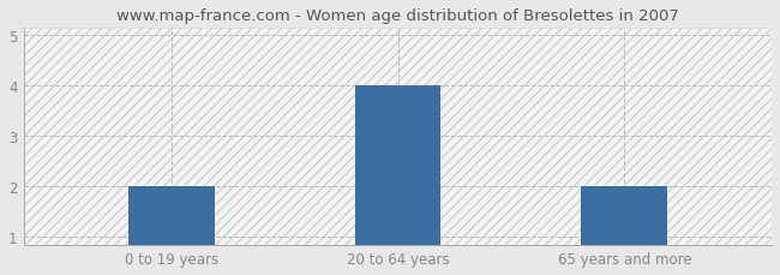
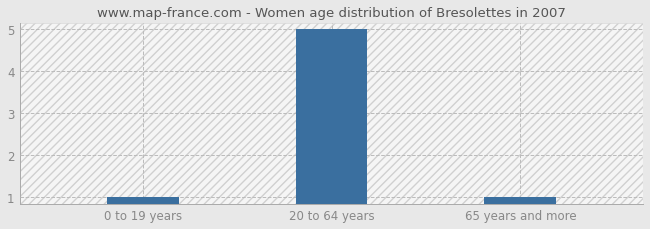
0 to 19 years: 2 -> 1
20 to 64 years: 4 -> 5
65 years and more: 2 -> 1
